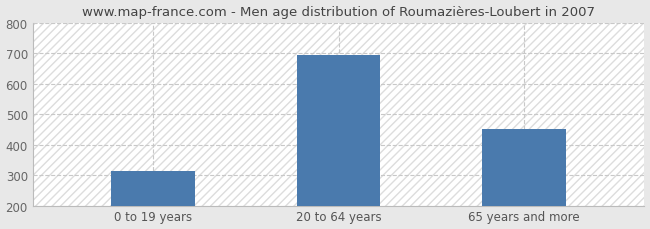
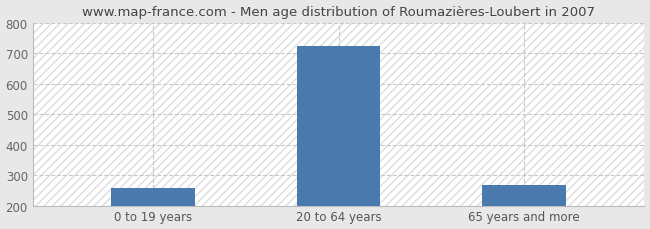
0 to 19 years: 315 -> 258
20 to 64 years: 695 -> 724
65 years and more: 450 -> 269
